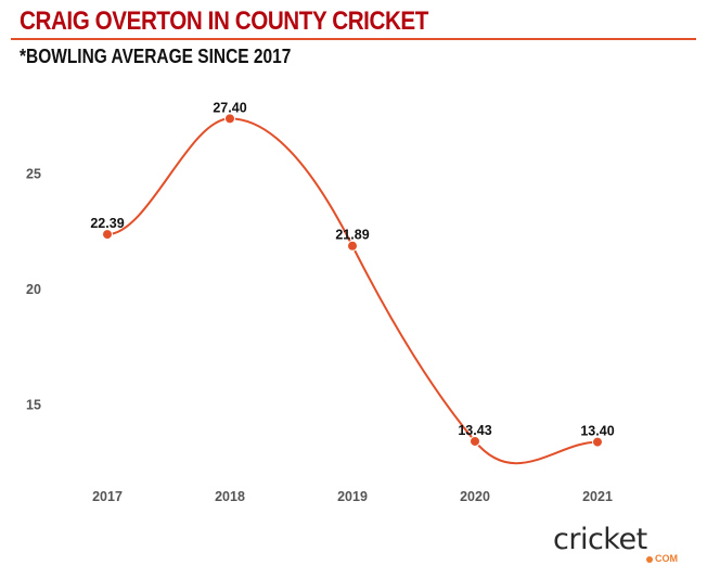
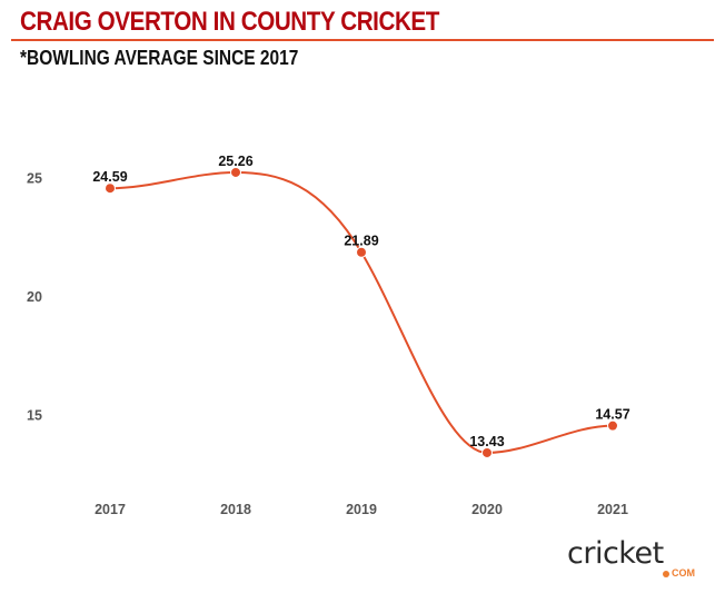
2017: 22.39 -> 24.59
2018: 27.40 -> 25.26
2021: 13.40 -> 14.57
